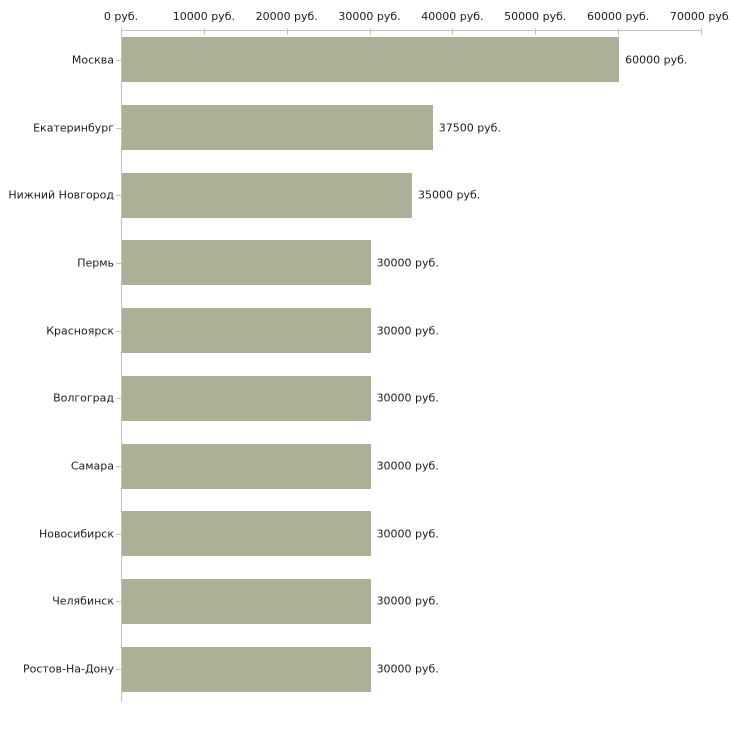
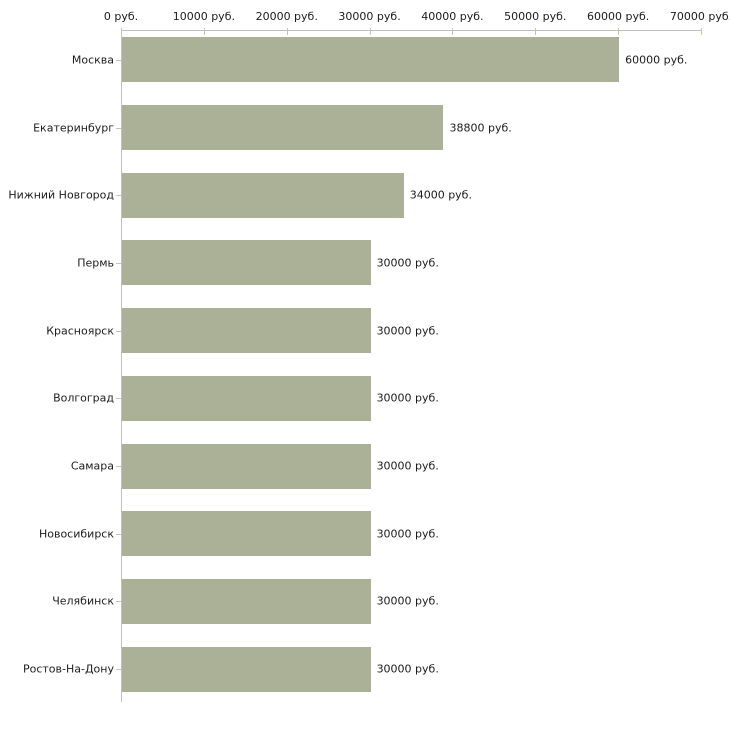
Екатеринбург: 37500 -> 38800
Нижний Новгород: 35000 -> 34000
